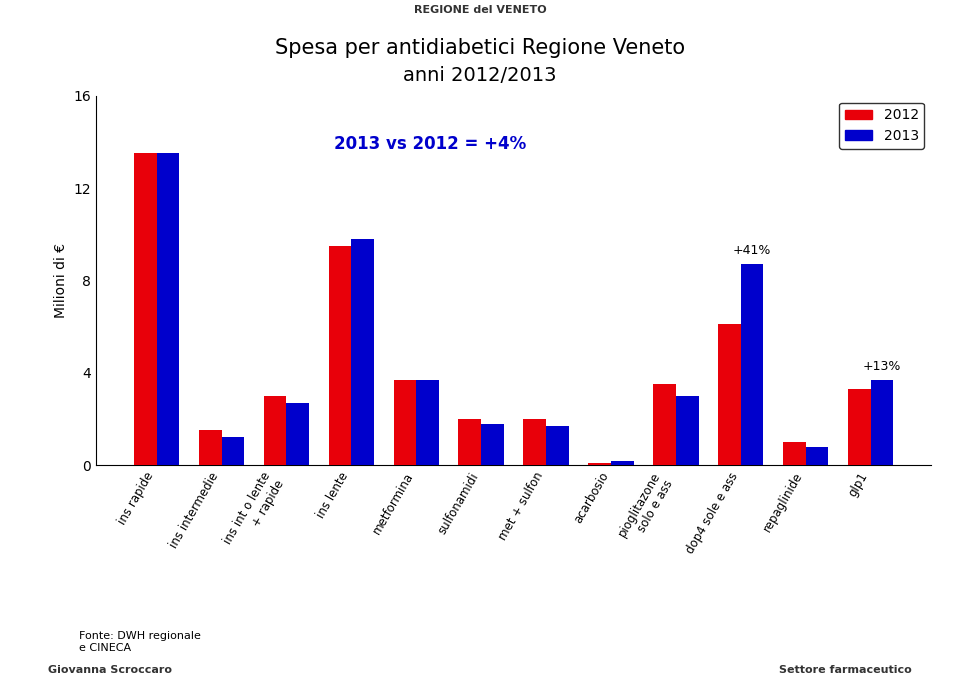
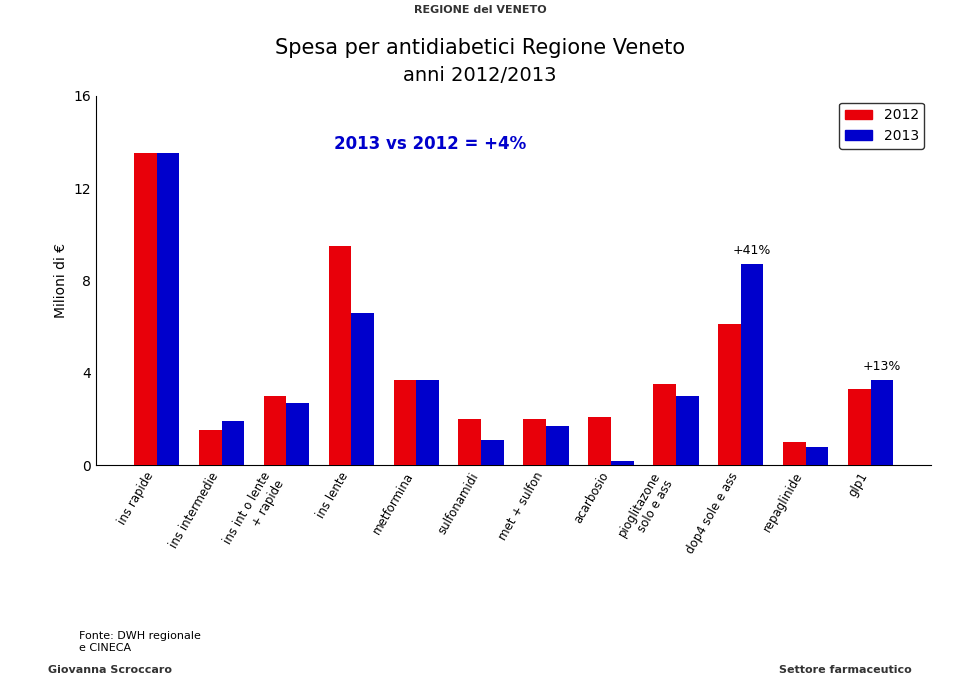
2013/ins intermedie: 1.2 -> 1.9
2013/ins lente: 9.8 -> 6.6
2013/sulfonamidi: 1.8 -> 1.1
2012/acarbosio: 0.1 -> 2.1
